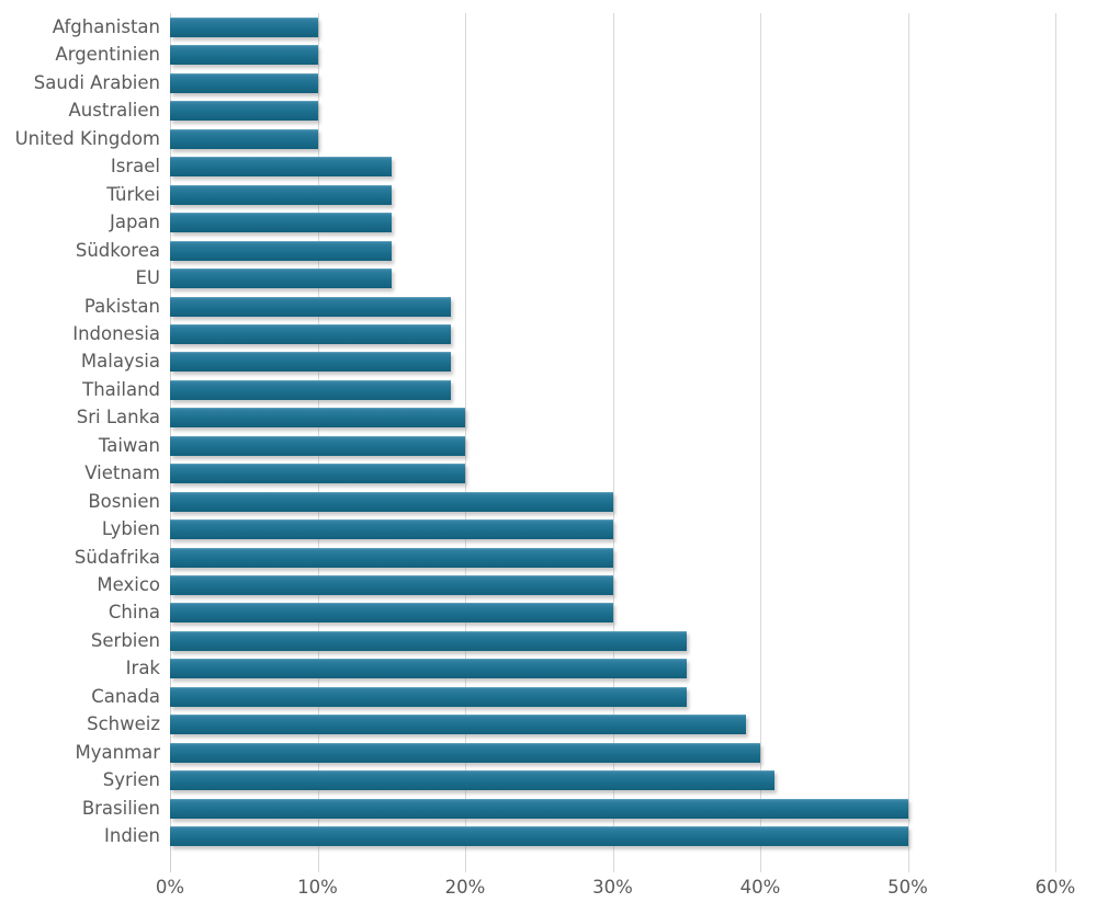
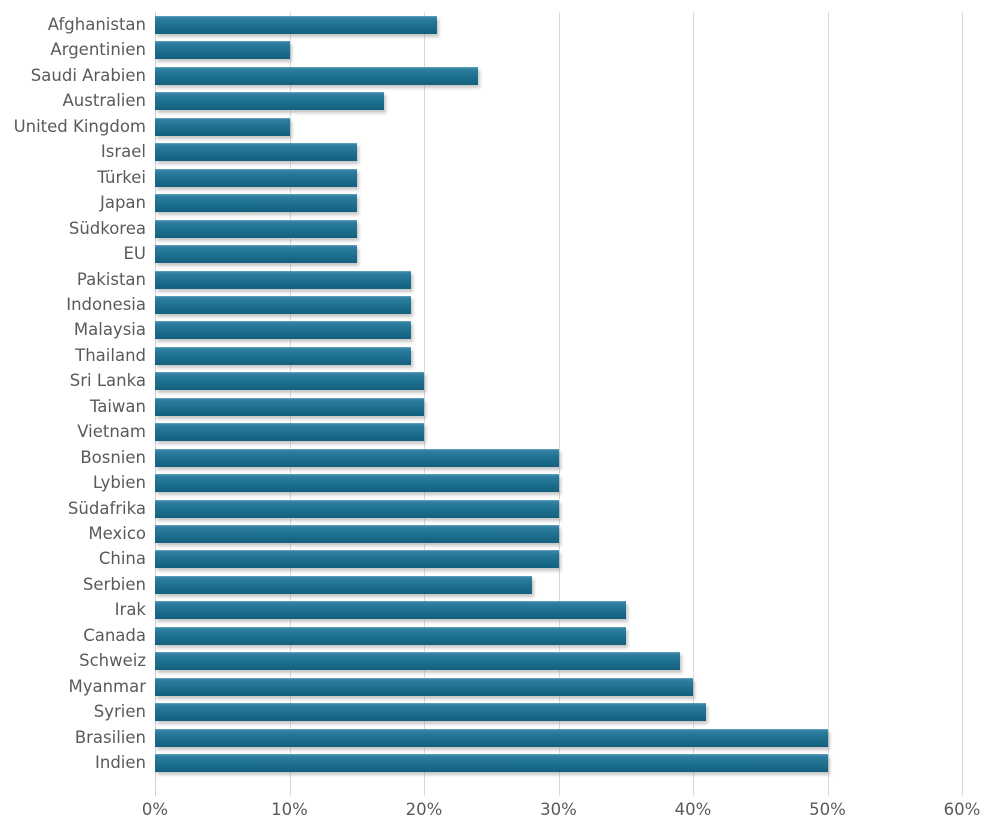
Afghanistan: 10% -> 21%
Saudi Arabien: 10% -> 24%
Australien: 10% -> 17%
Serbien: 35% -> 28%
